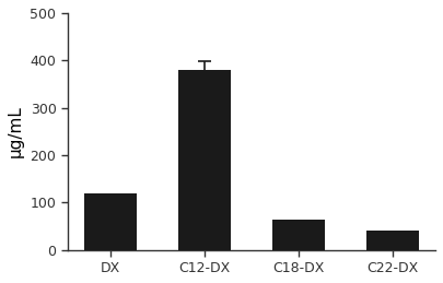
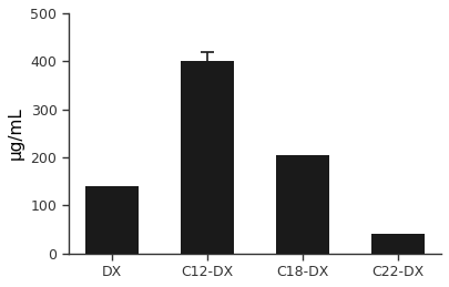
DX: 120 -> 140
C12-DX: 380 -> 400
C18-DX: 63 -> 205
